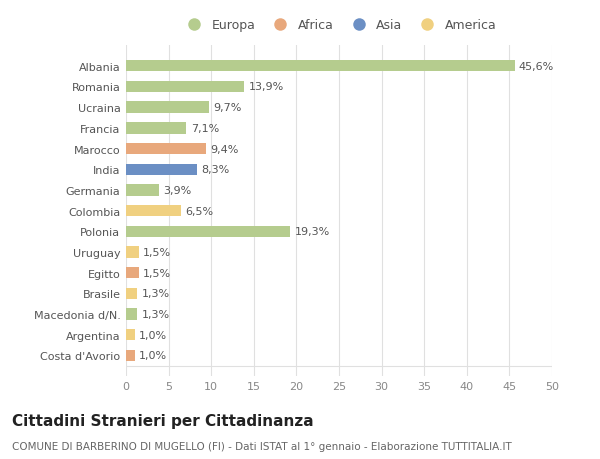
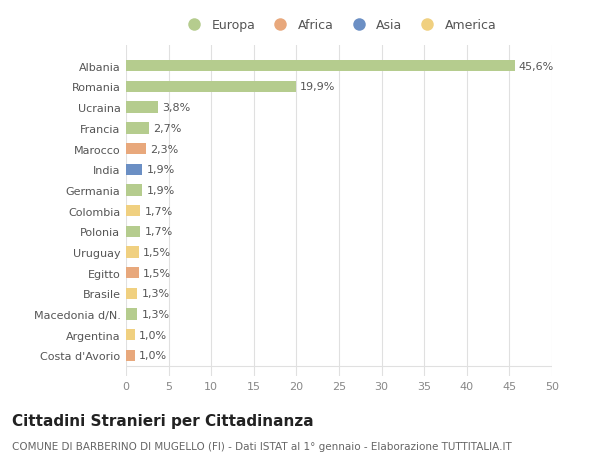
Romania: 13,9% -> 19,9%
Ucraina: 9,7% -> 3,8%
Francia: 7,1% -> 2,7%
Marocco: 9,4% -> 2,3%
India: 8,3% -> 1,9%
Germania: 3,9% -> 1,9%
Colombia: 6,5% -> 1,7%
Polonia: 19,3% -> 1,7%
